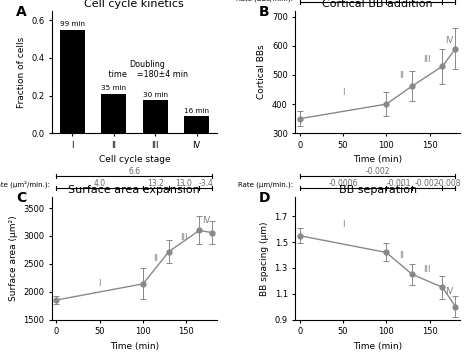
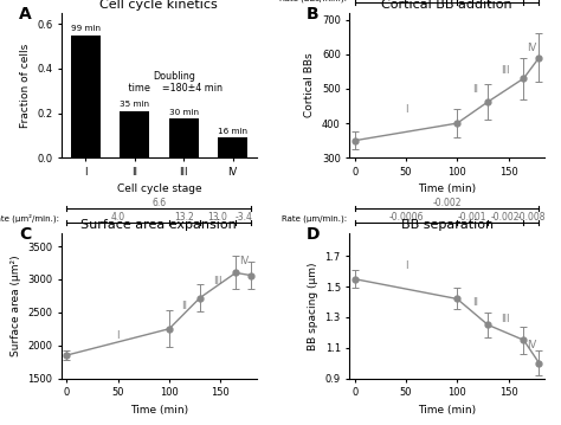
Surface area expansion/100: 2140 -> 2250
